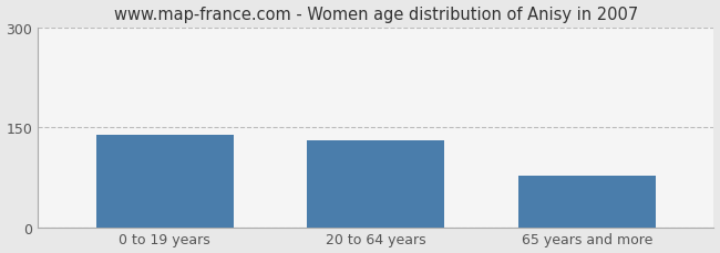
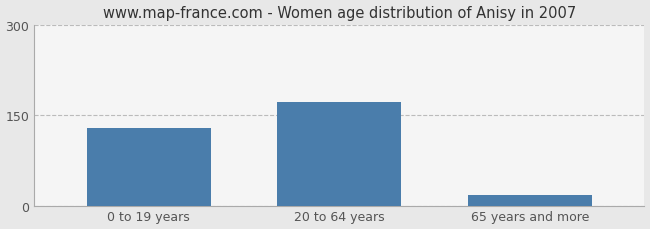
0 to 19 years: 138 -> 128
20 to 64 years: 130 -> 172
65 years and more: 78 -> 18
